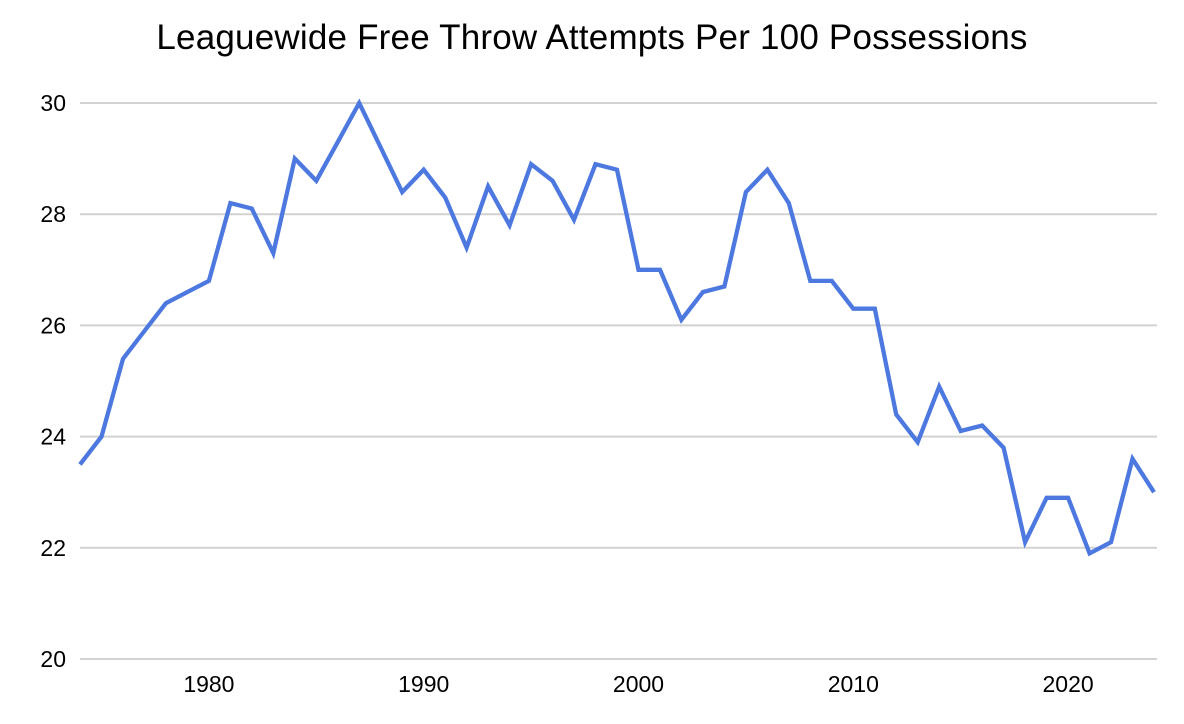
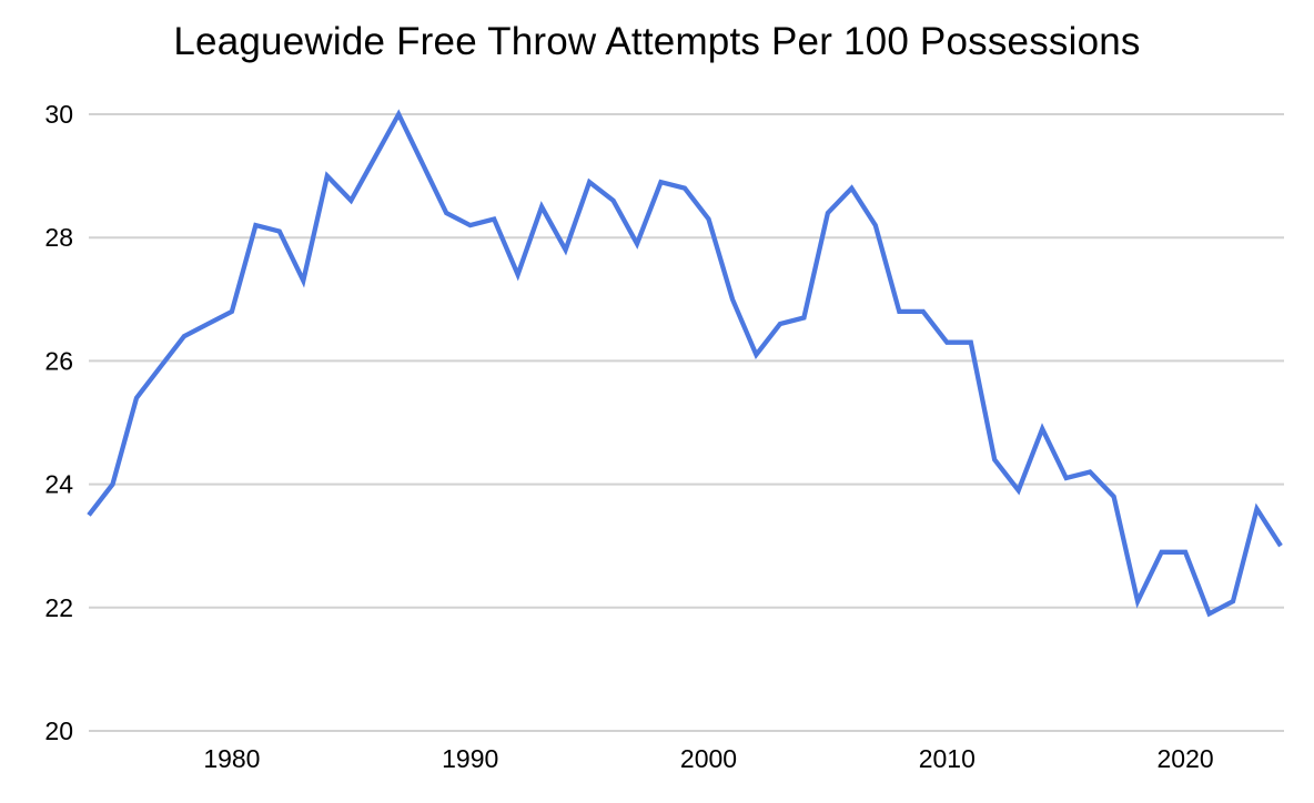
1990: 28.8 -> 28.2
2000: 27.0 -> 28.3
